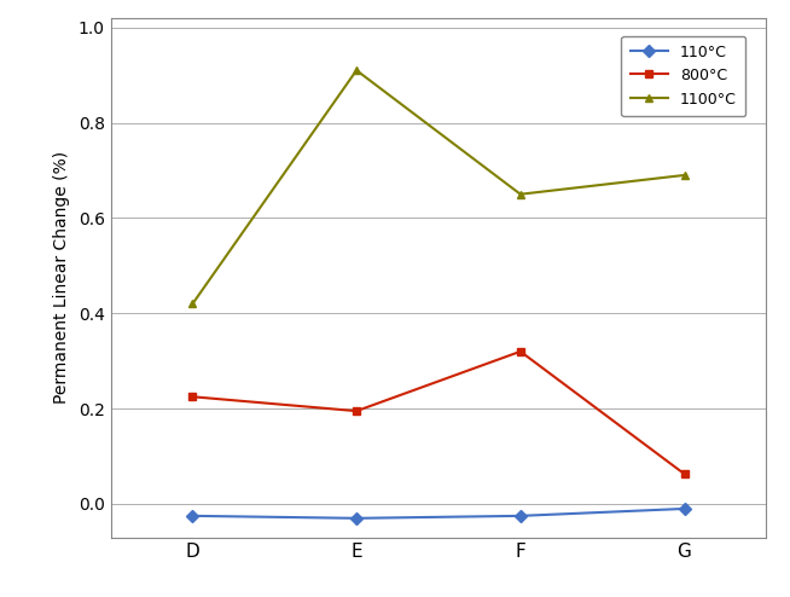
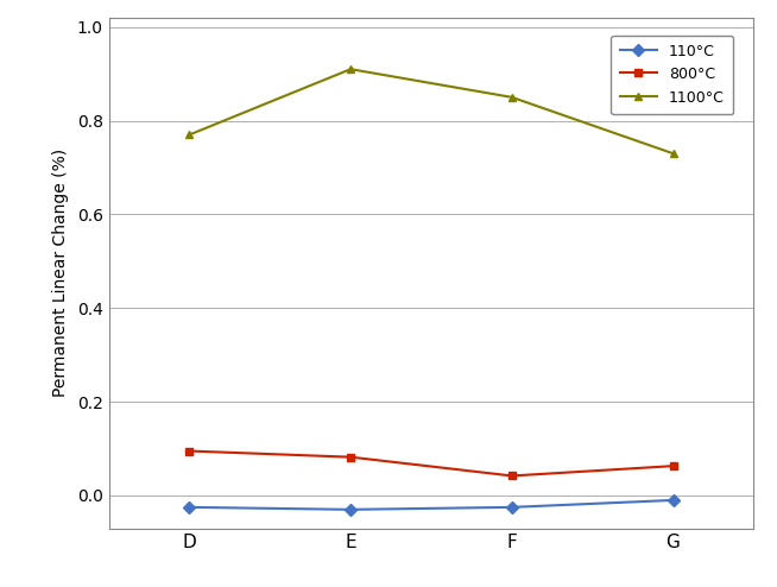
800°C/D: 0.225 -> 0.095
1100°C/D: 0.42 -> 0.77
800°C/E: 0.195 -> 0.082
800°C/F: 0.320 -> 0.042
1100°C/F: 0.65 -> 0.85
1100°C/G: 0.69 -> 0.73
